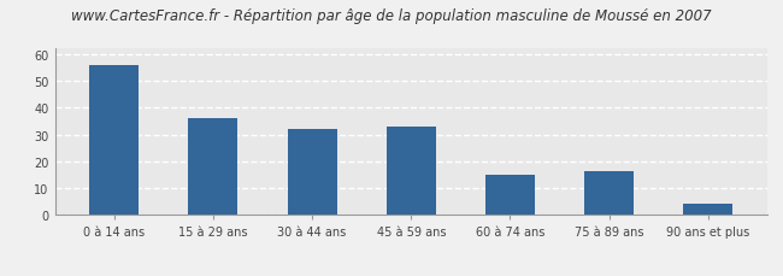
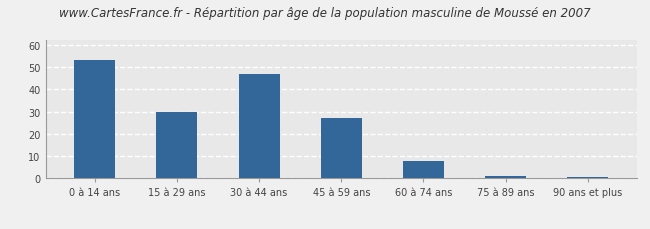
0 à 14 ans: 56.0 -> 53.0
15 à 29 ans: 36.0 -> 30.0
30 à 44 ans: 32.0 -> 47.0
45 à 59 ans: 33.0 -> 27.0
60 à 74 ans: 15.0 -> 8.0
75 à 89 ans: 16.5 -> 1.3
90 ans et plus: 4.0 -> 0.5
